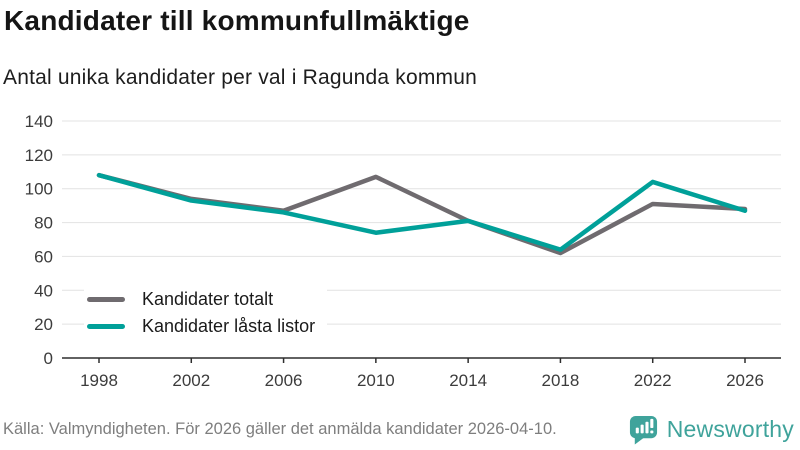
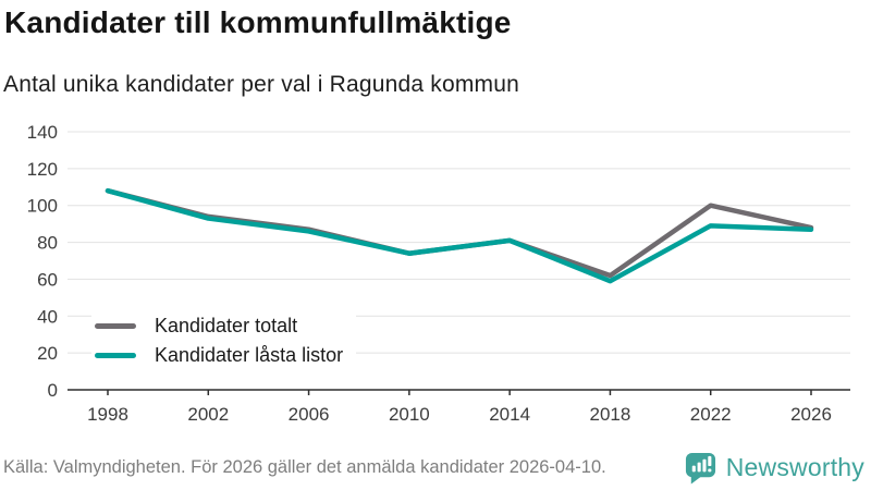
Kandidater totalt/2010: 107 -> 74
Kandidater låsta listor/2018: 64 -> 59
Kandidater totalt/2022: 91 -> 100
Kandidater låsta listor/2022: 104 -> 89
